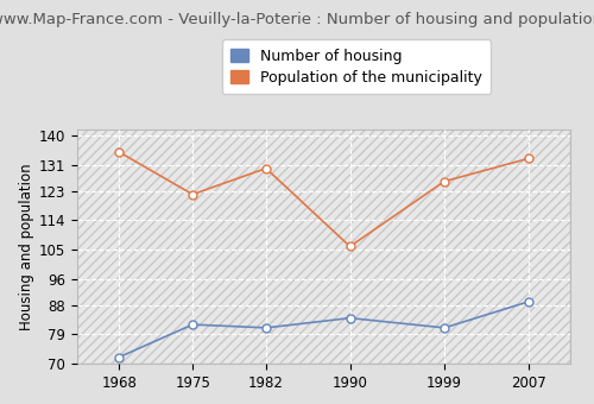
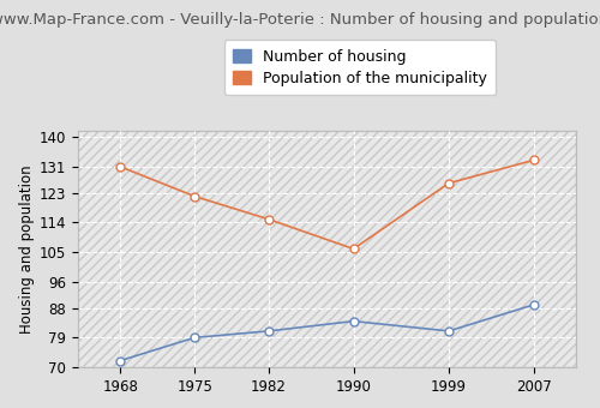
Population of the municipality/1968: 135 -> 131
Number of housing/1975: 82 -> 79
Population of the municipality/1982: 130 -> 115
